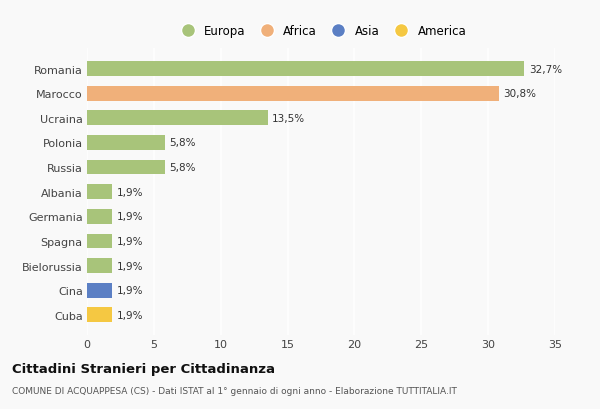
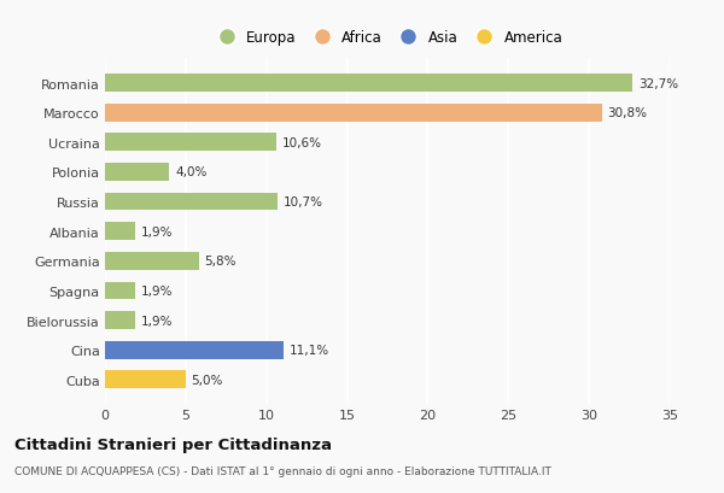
Ucraina: 13,5% -> 10,6%
Polonia: 5,8% -> 4,0%
Russia: 5,8% -> 10,7%
Germania: 1,9% -> 5,8%
Cina: 1,9% -> 11,1%
Cuba: 1,9% -> 5,0%
